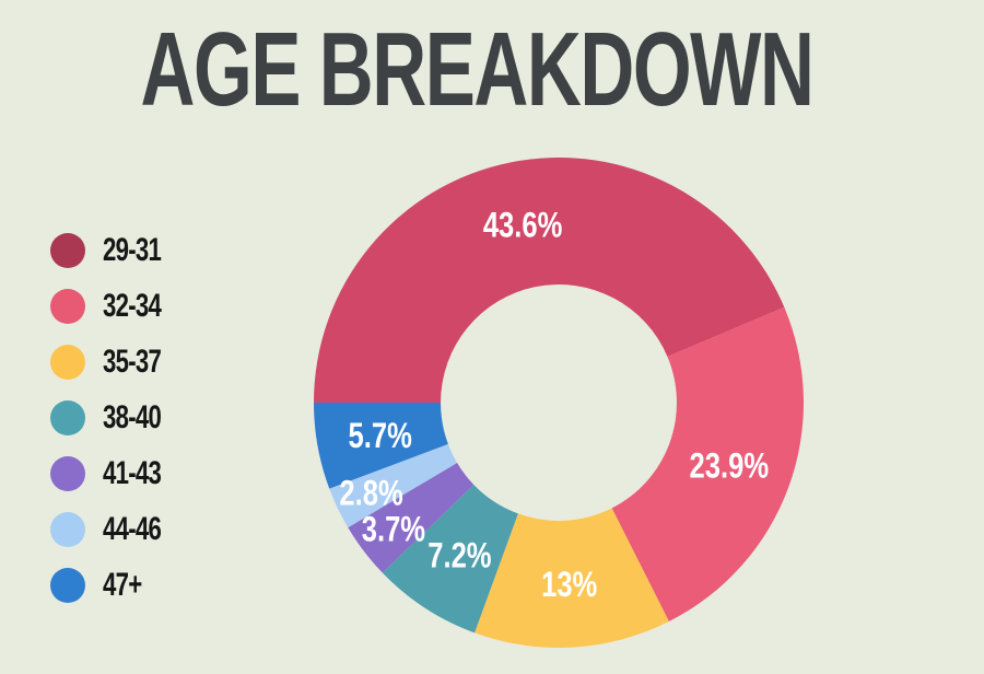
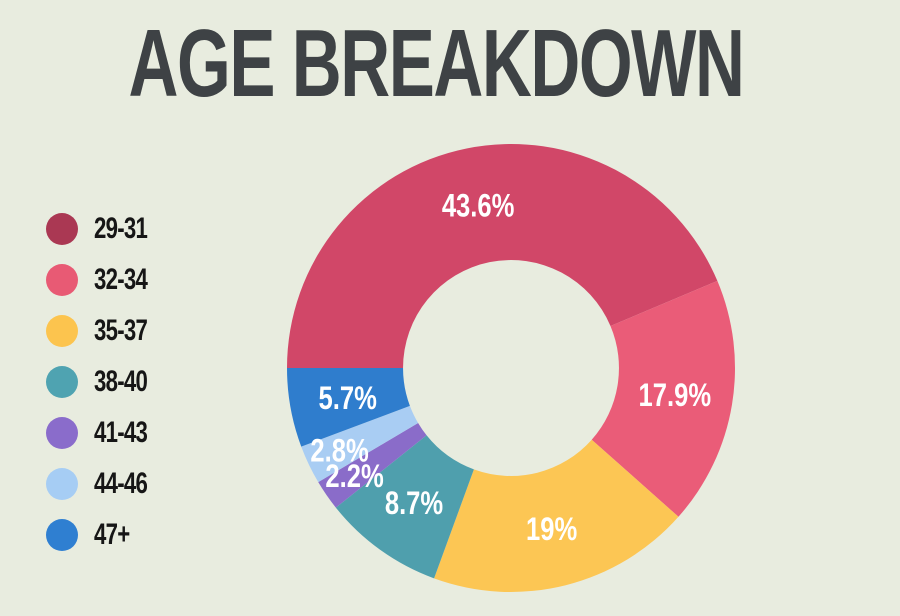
32-34: 23.9% -> 17.9%
35-37: 13% -> 19%
38-40: 7.2% -> 8.7%
41-43: 3.7% -> 2.2%
